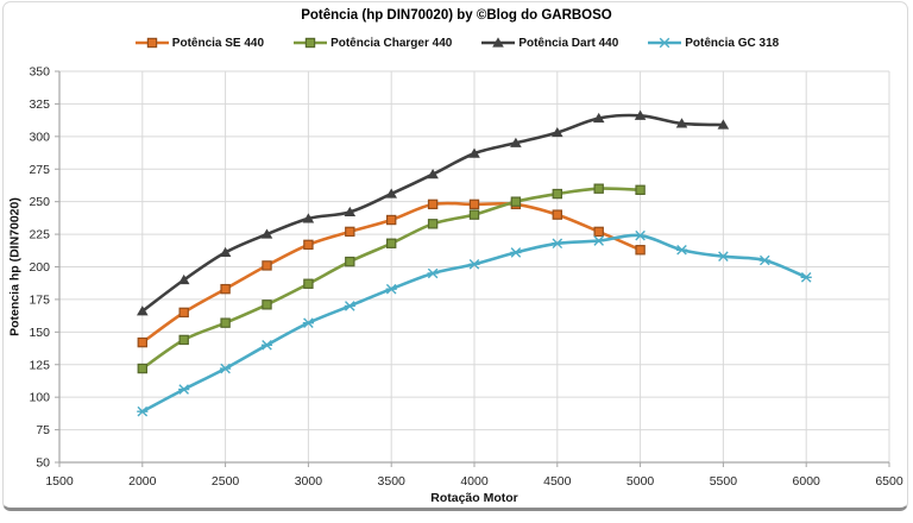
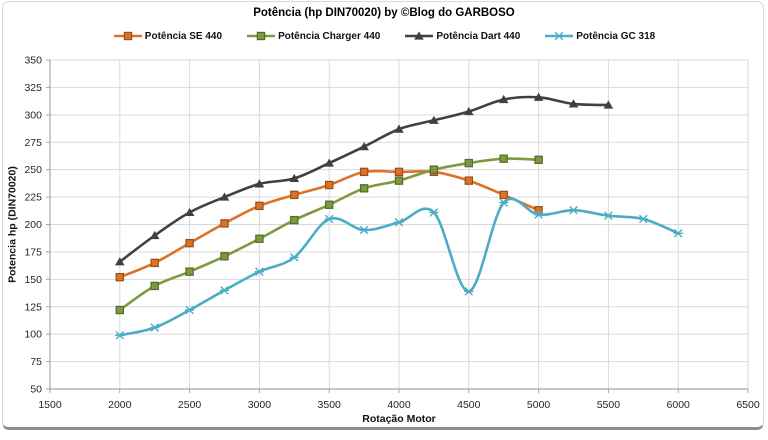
Potência SE 440/2000: 142 -> 152
Potência GC 318/2000: 89 -> 99
Potência GC 318/3500: 183 -> 205
Potência GC 318/4500: 218 -> 139
Potência GC 318/5000: 224 -> 209
